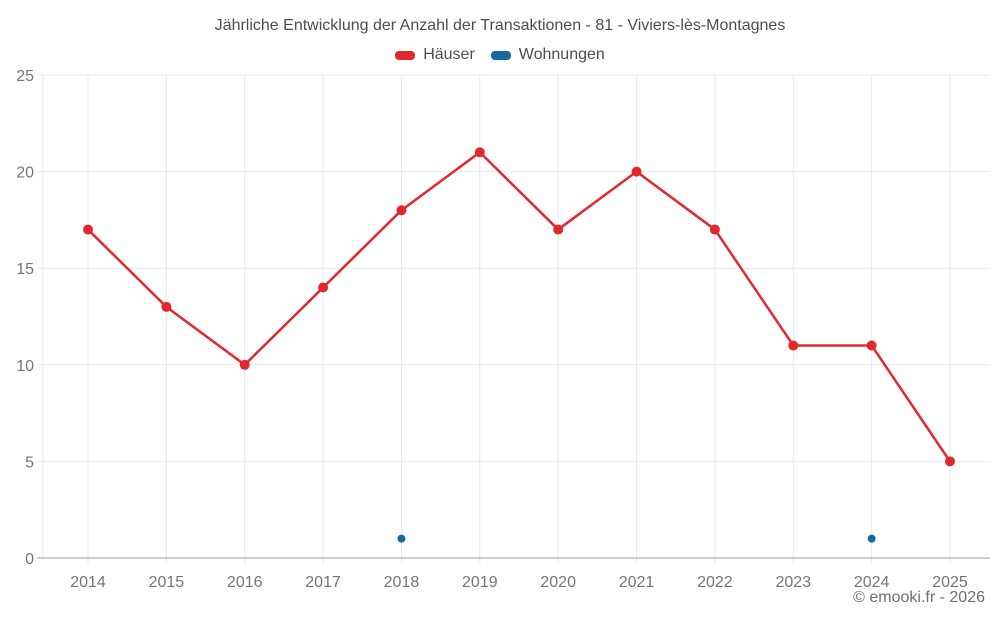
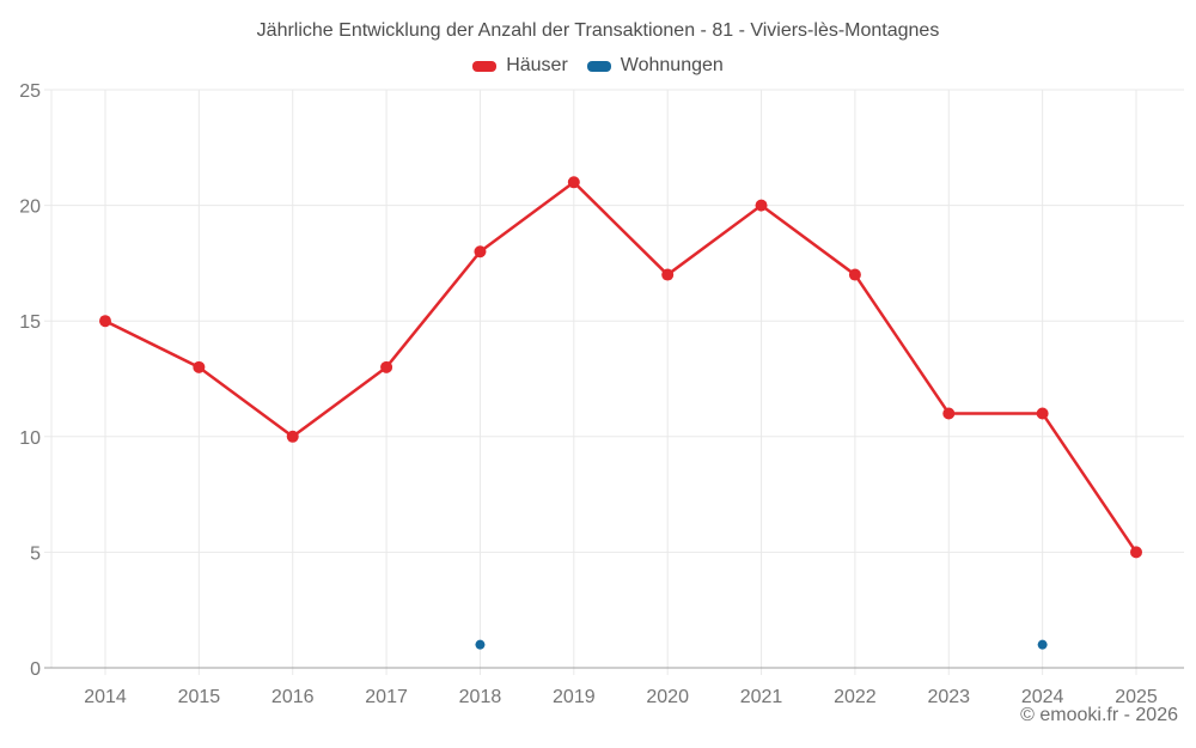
Häuser/2014: 17 -> 15
Häuser/2017: 14 -> 13
